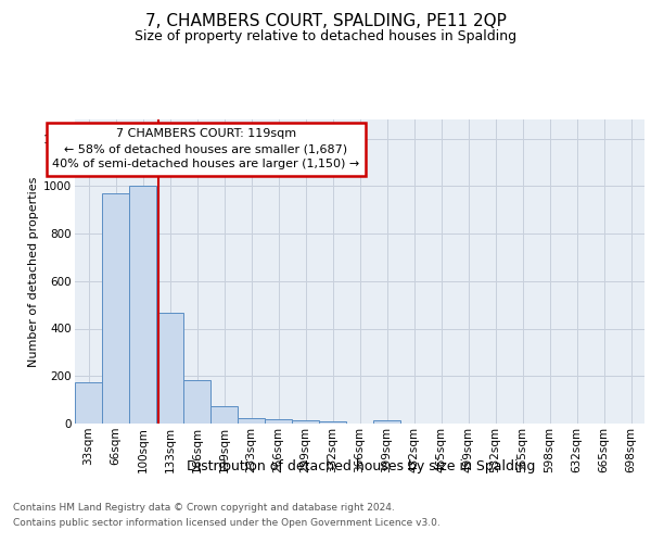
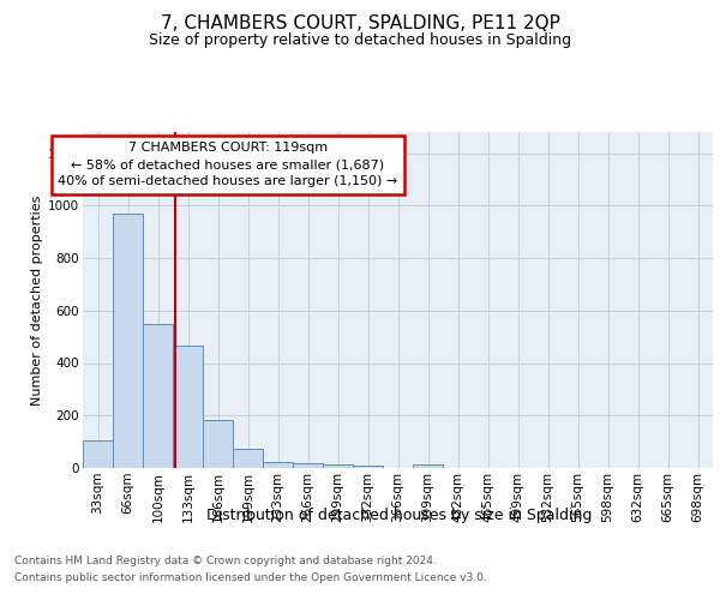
33sqm: 175 -> 105
100sqm: 1000 -> 550
